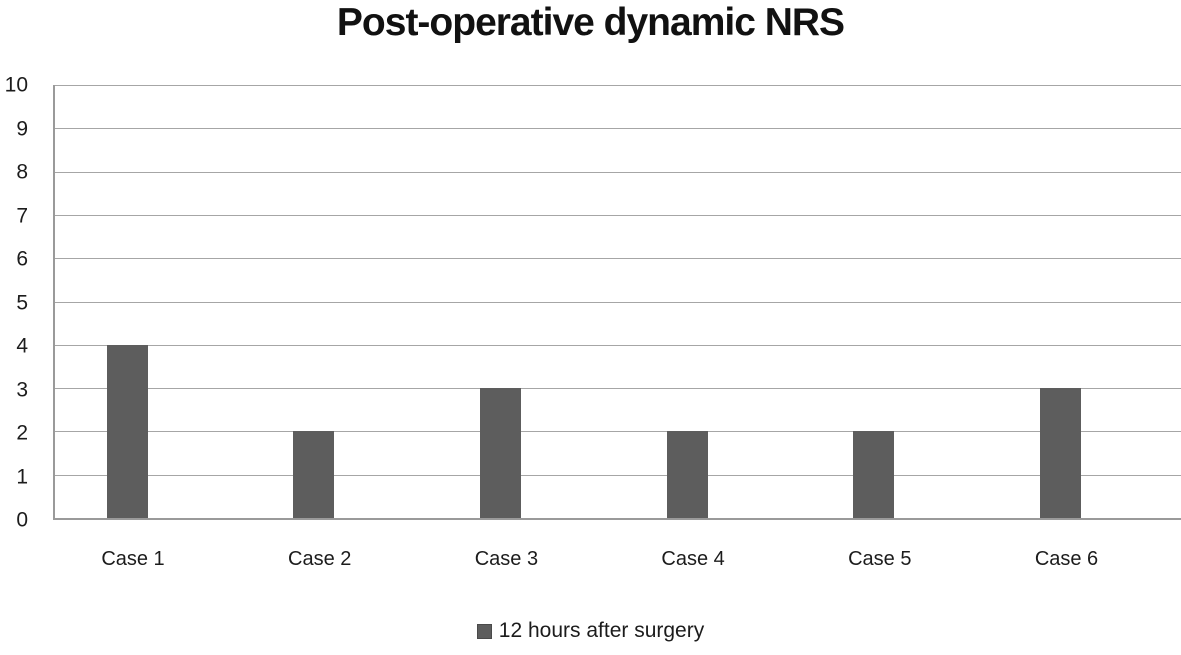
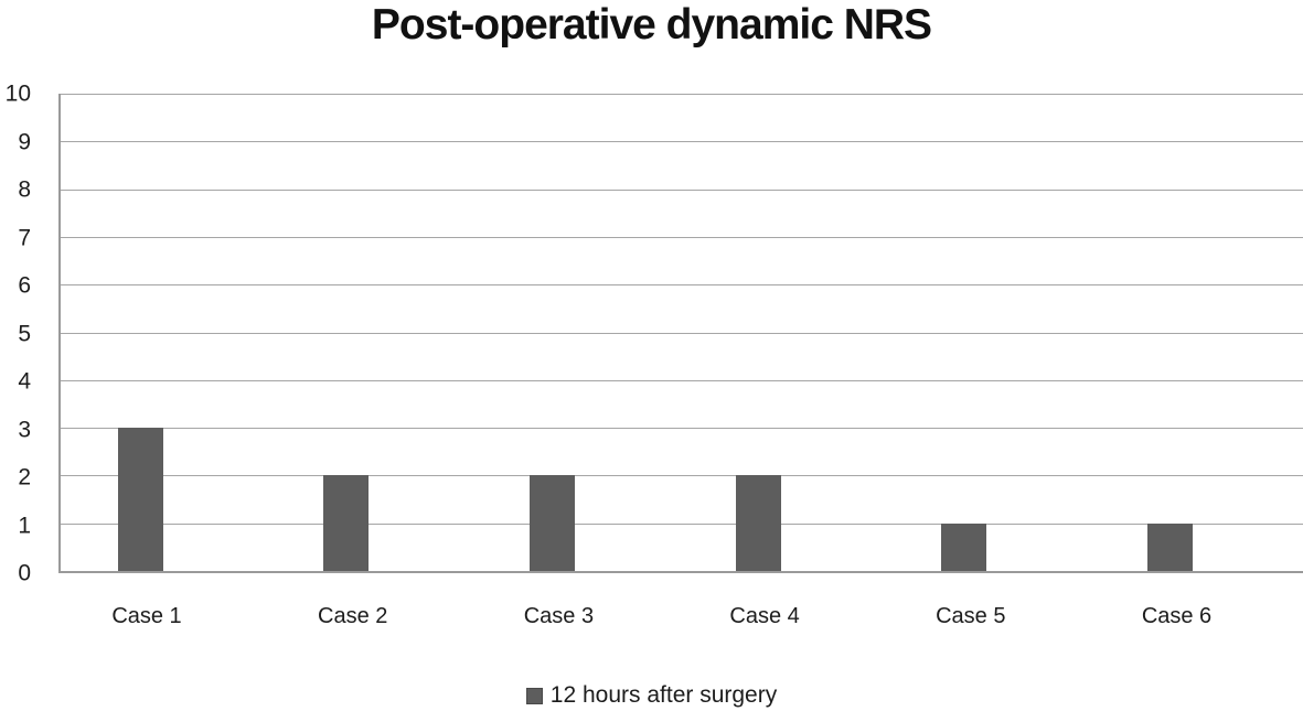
Case 1: 4 -> 3
Case 3: 3 -> 2
Case 5: 2 -> 1
Case 6: 3 -> 1
